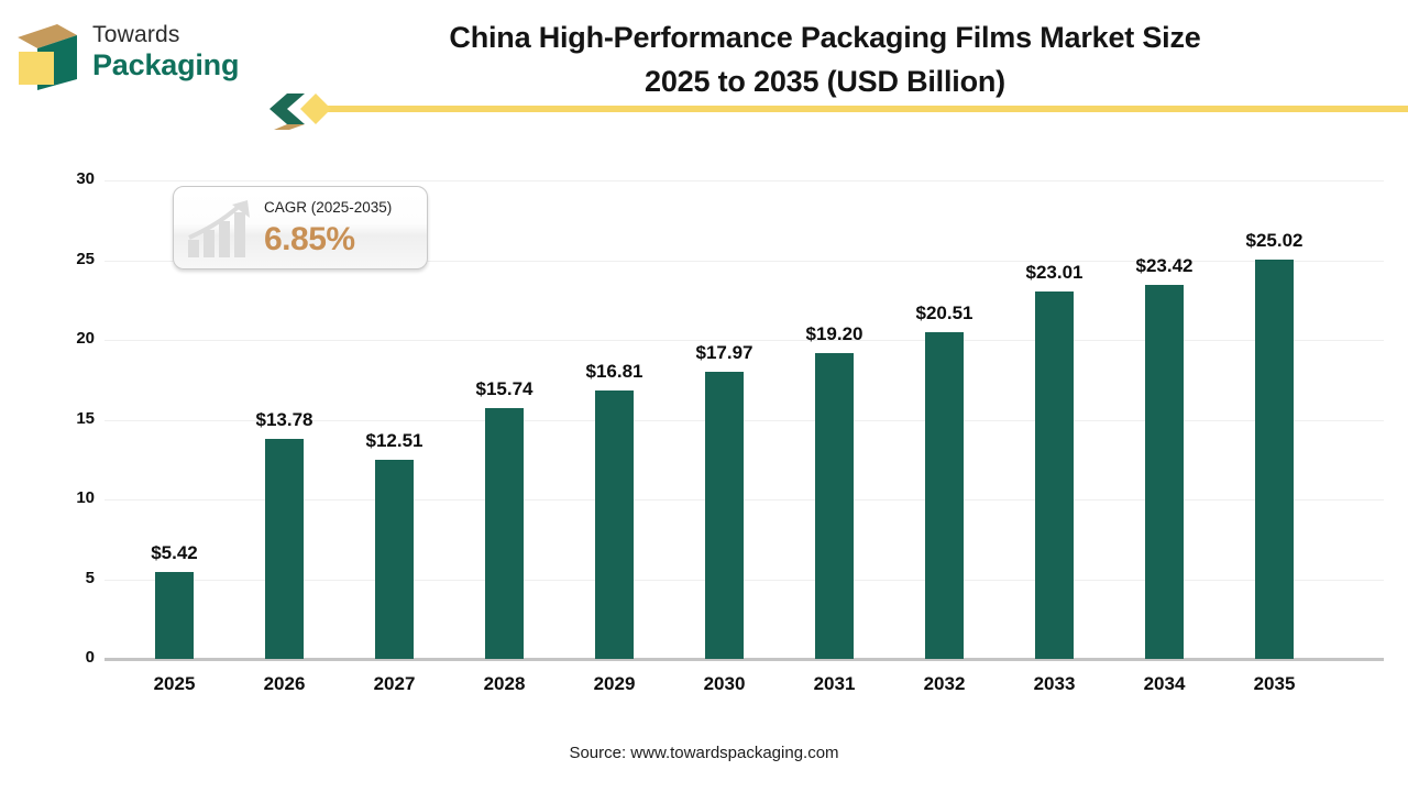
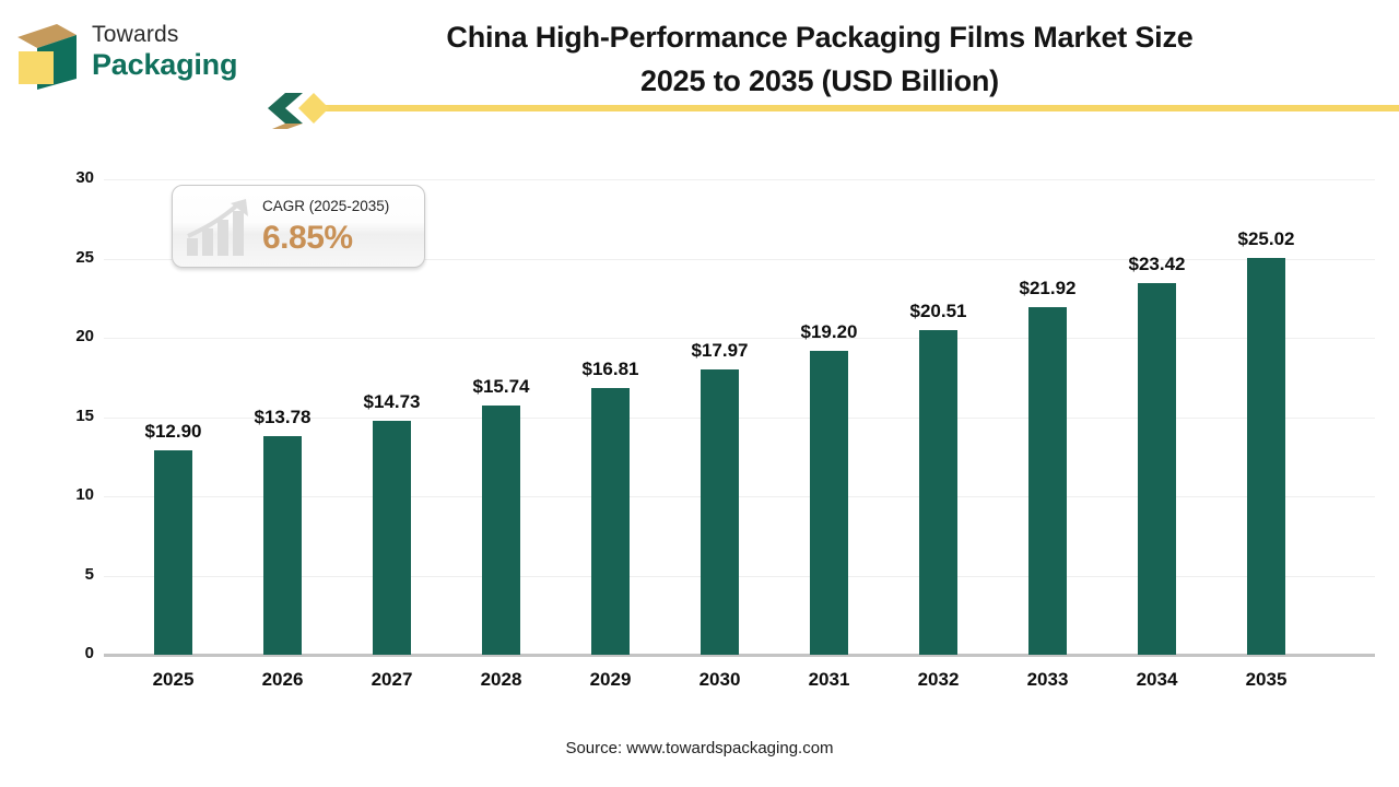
2025: $5.42 -> $12.90
2027: $12.51 -> $14.73
2033: $23.01 -> $21.92
